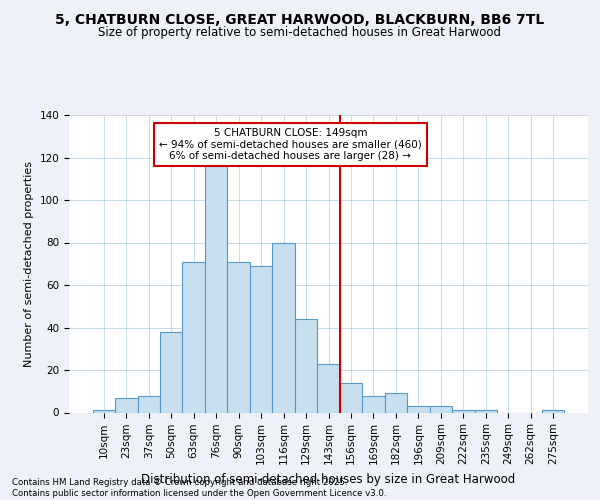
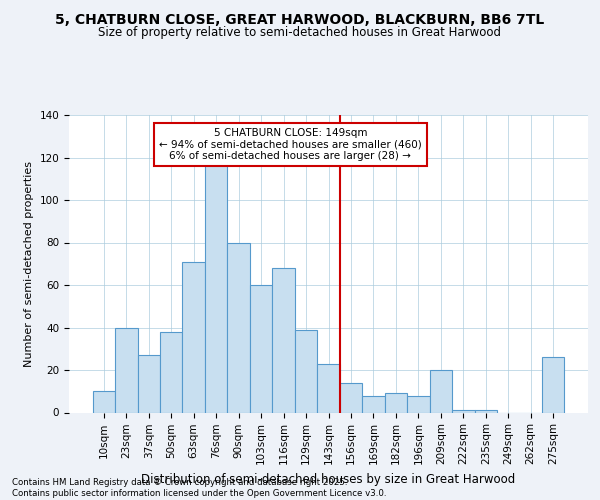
10sqm: 1 -> 10
23sqm: 7 -> 40
37sqm: 8 -> 27
90sqm: 71 -> 80
103sqm: 69 -> 60
116sqm: 80 -> 68
129sqm: 44 -> 39
196sqm: 3 -> 8
209sqm: 3 -> 20
275sqm: 1 -> 26
